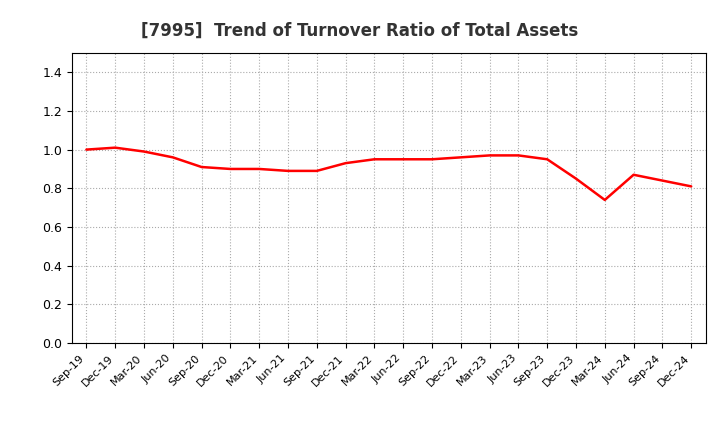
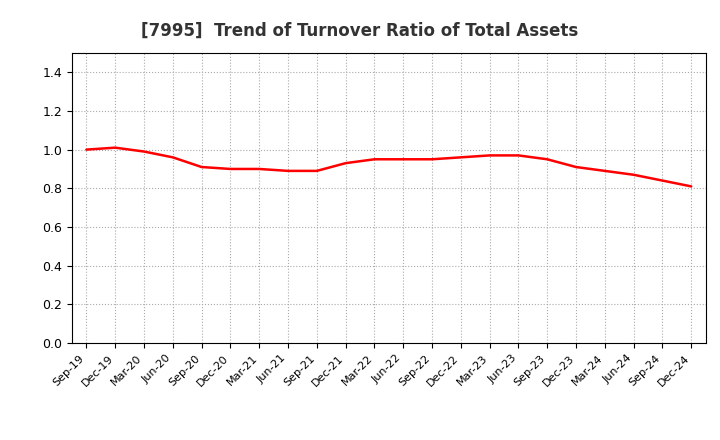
Dec-23: 0.85 -> 0.91
Mar-24: 0.74 -> 0.89
